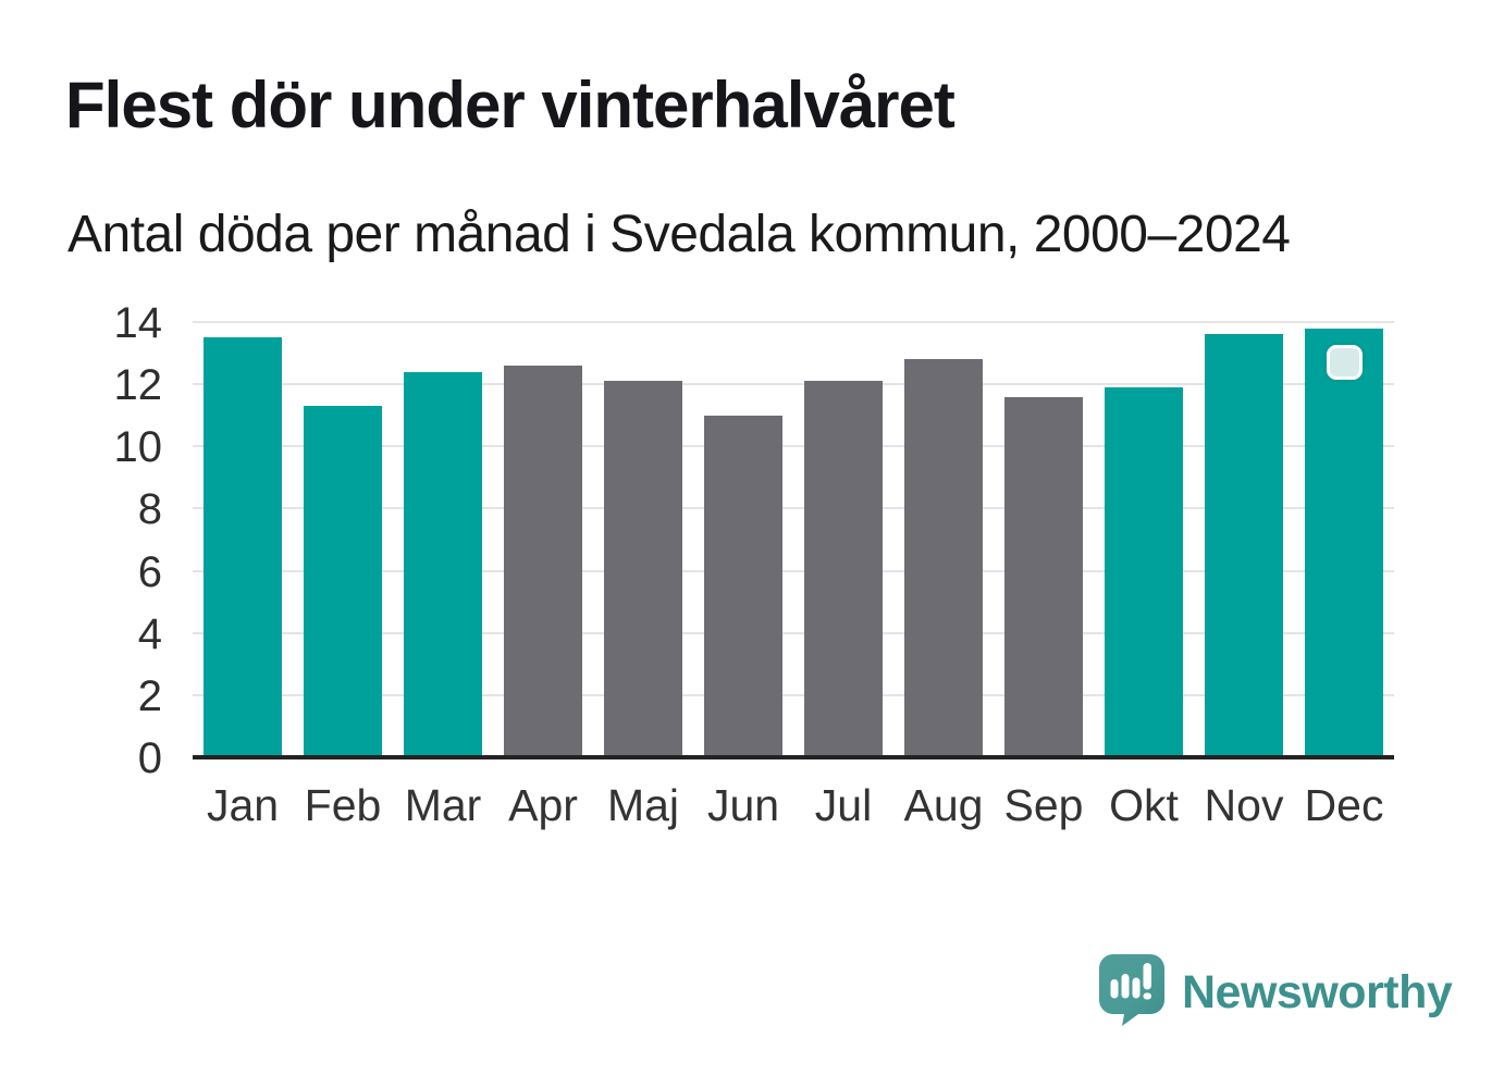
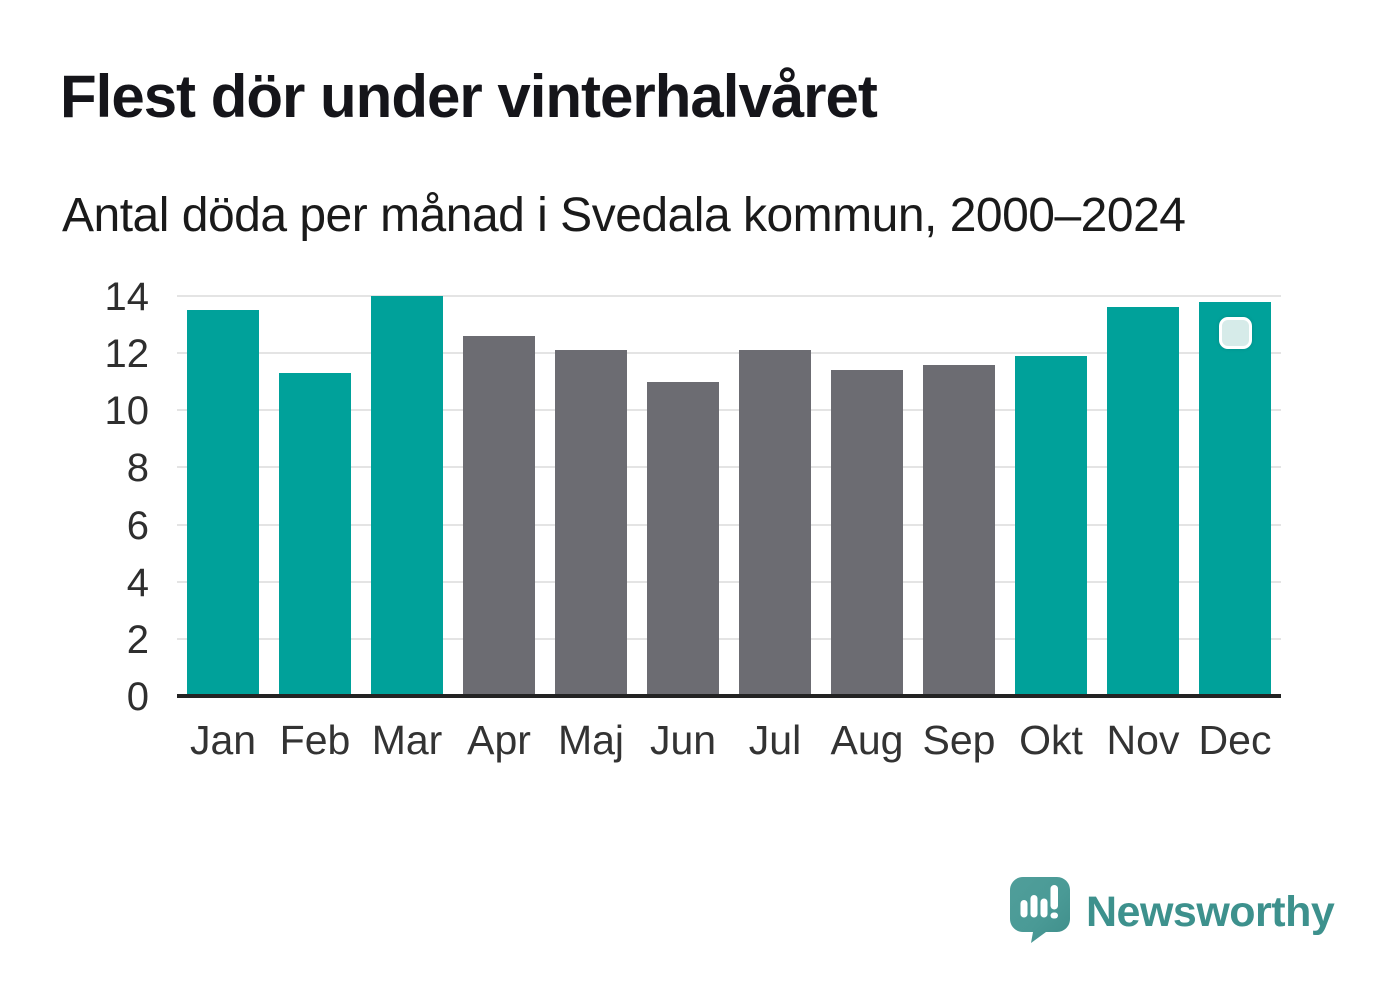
Mar: 12.4 -> 14.0
Aug: 12.8 -> 11.4
